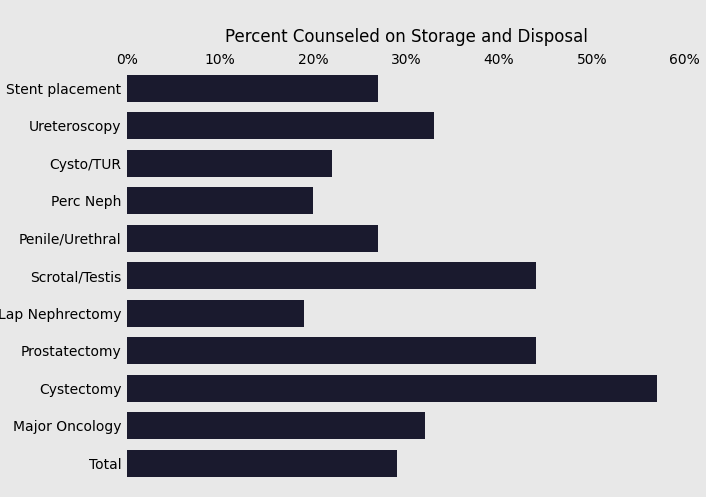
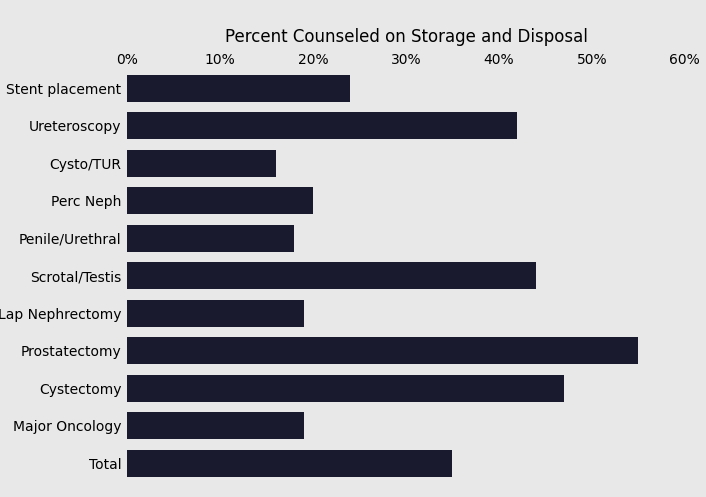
Stent placement: 27% -> 24%
Ureteroscopy: 33% -> 42%
Cysto/TUR: 22% -> 16%
Penile/Urethral: 27% -> 18%
Prostatectomy: 44% -> 55%
Cystectomy: 57% -> 47%
Major Oncology: 32% -> 19%
Total: 29% -> 35%
